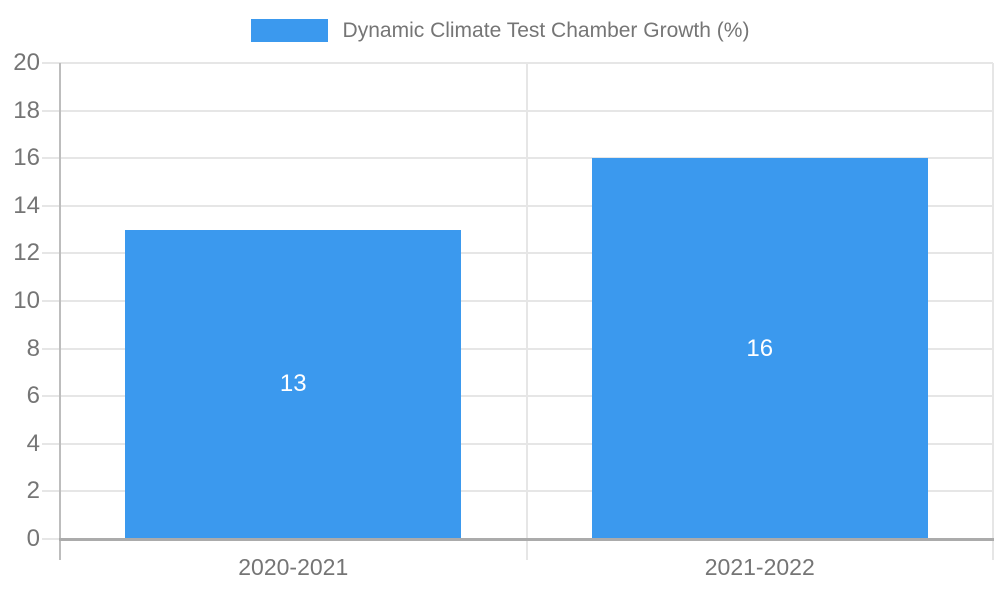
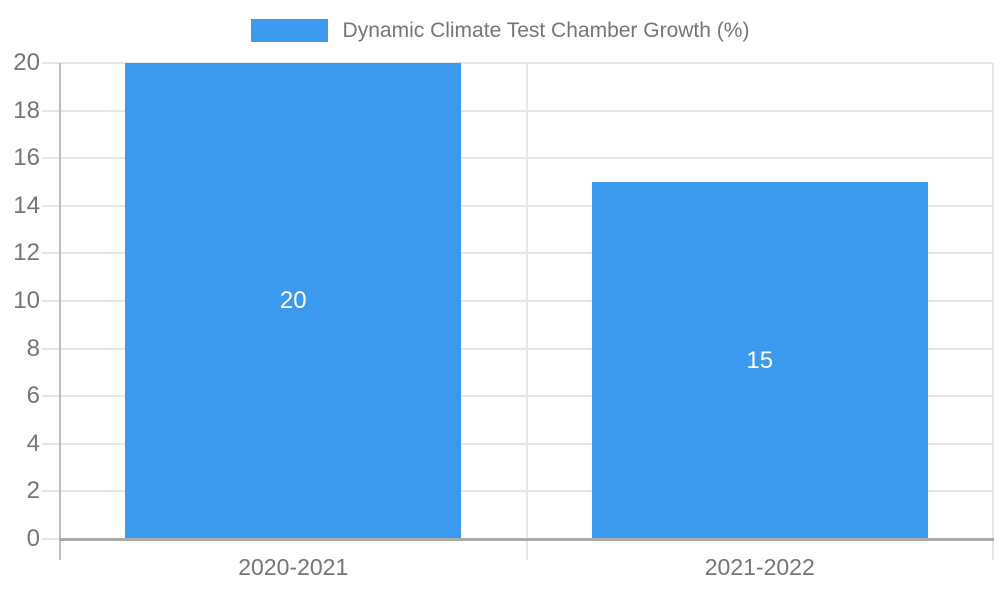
2020-2021: 13 -> 20
2021-2022: 16 -> 15
